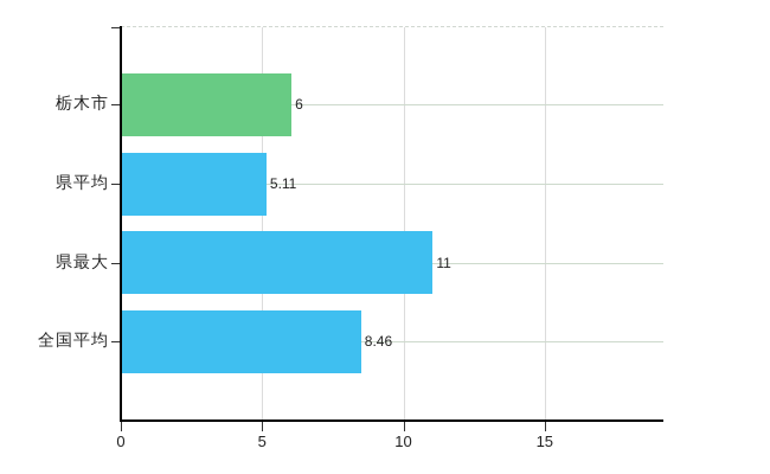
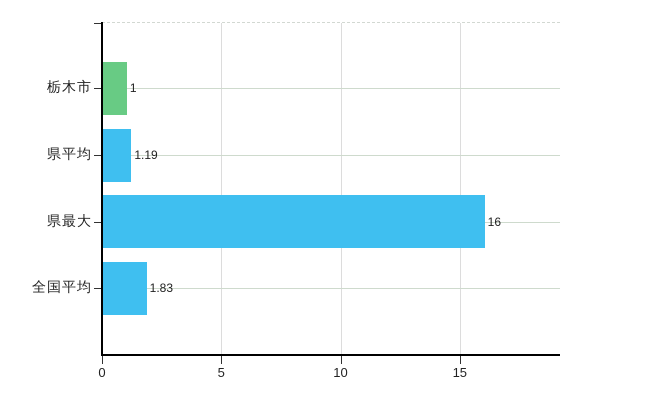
栃木市: 6 -> 1
県平均: 5.11 -> 1.19
県最大: 11 -> 16
全国平均: 8.46 -> 1.83
